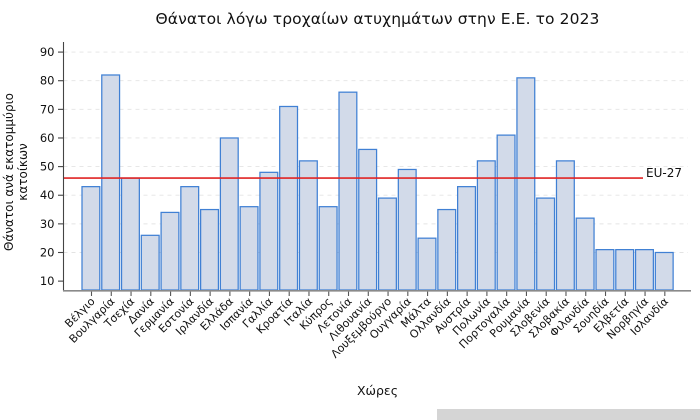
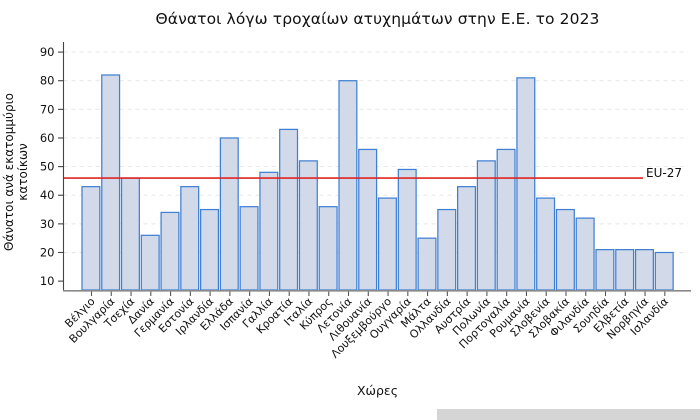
Κροατία: 71 -> 63
Λετονία: 76 -> 80
Πορτογαλία: 61 -> 56
Σλοβακία: 52 -> 35
